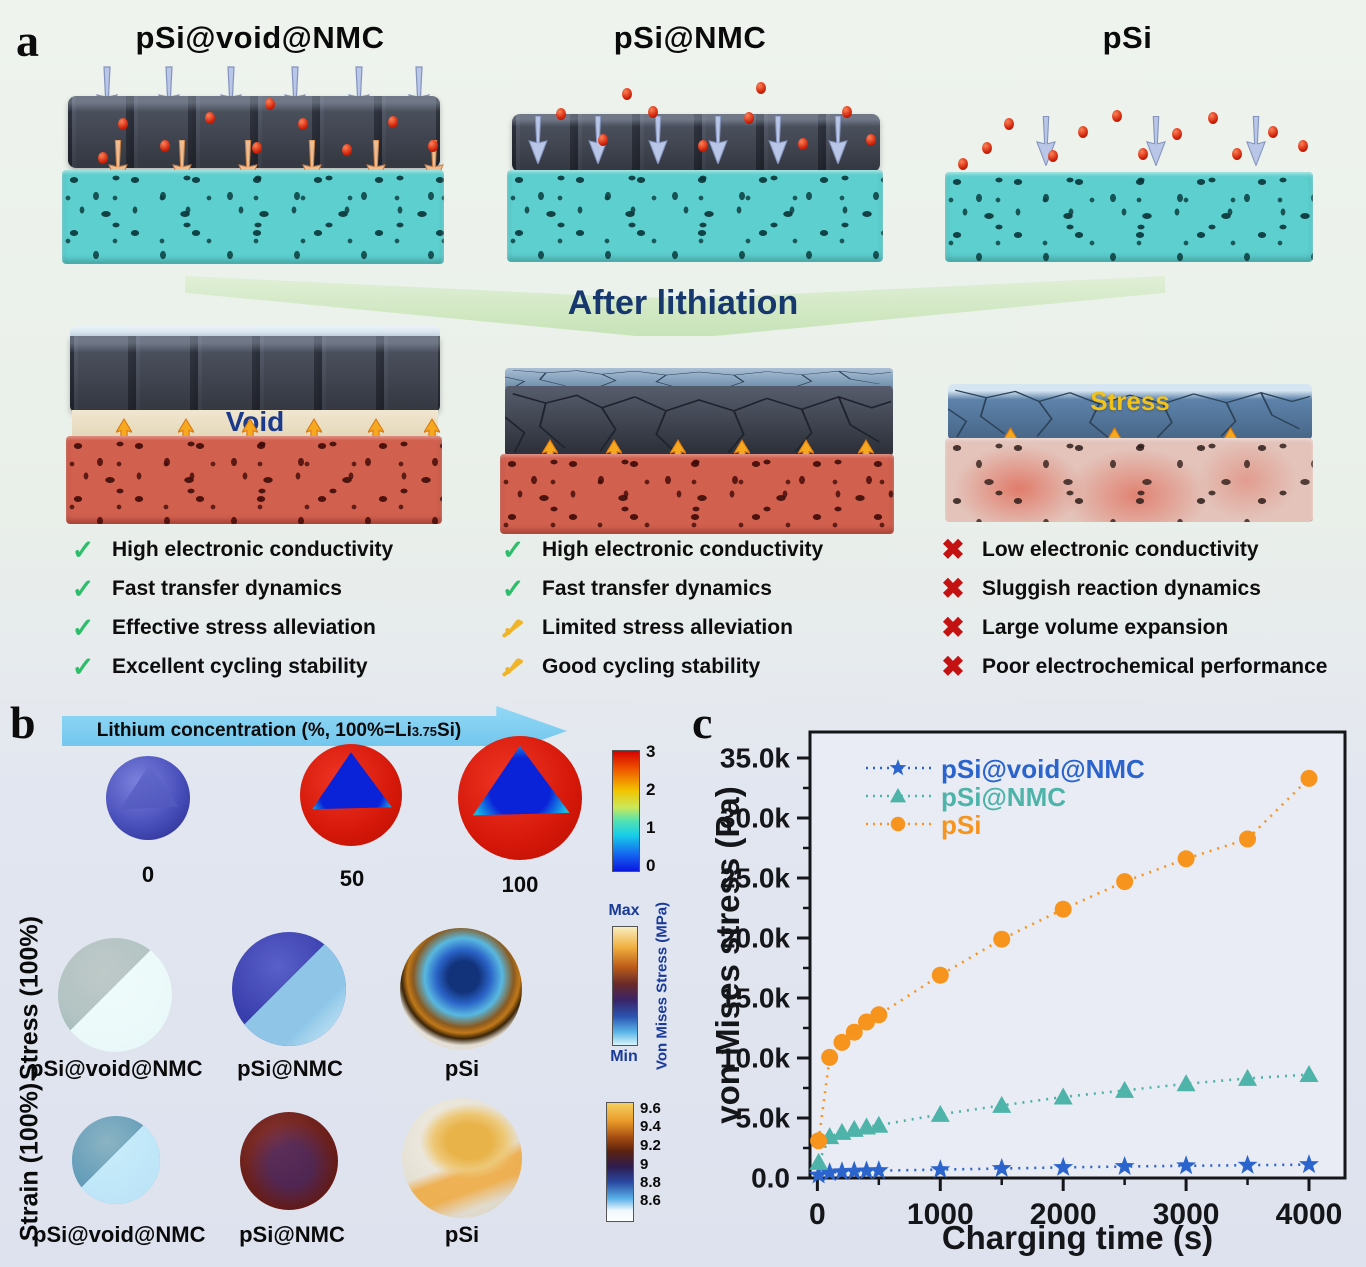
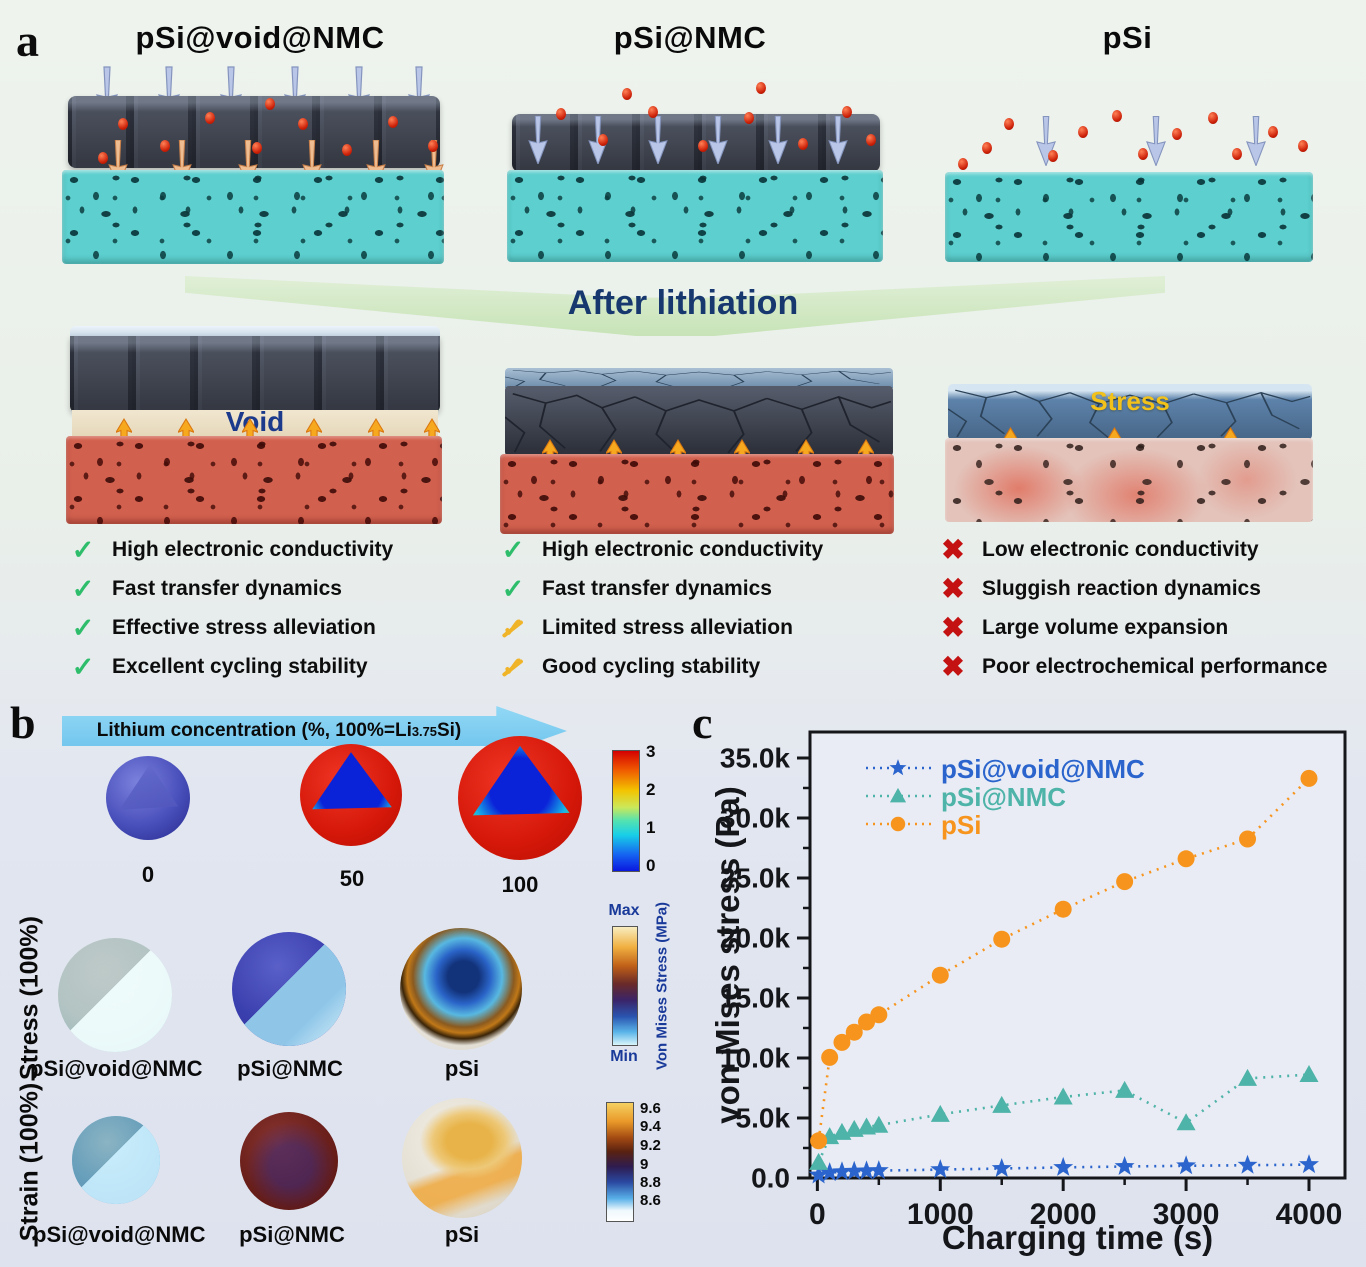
pSi@NMC/3000: 7.8k -> 4.6k
